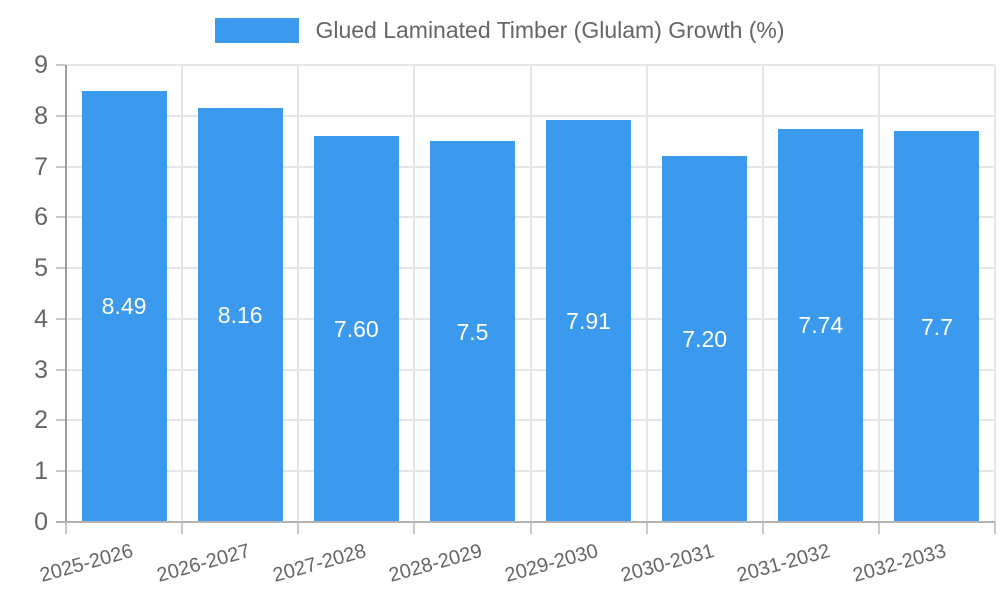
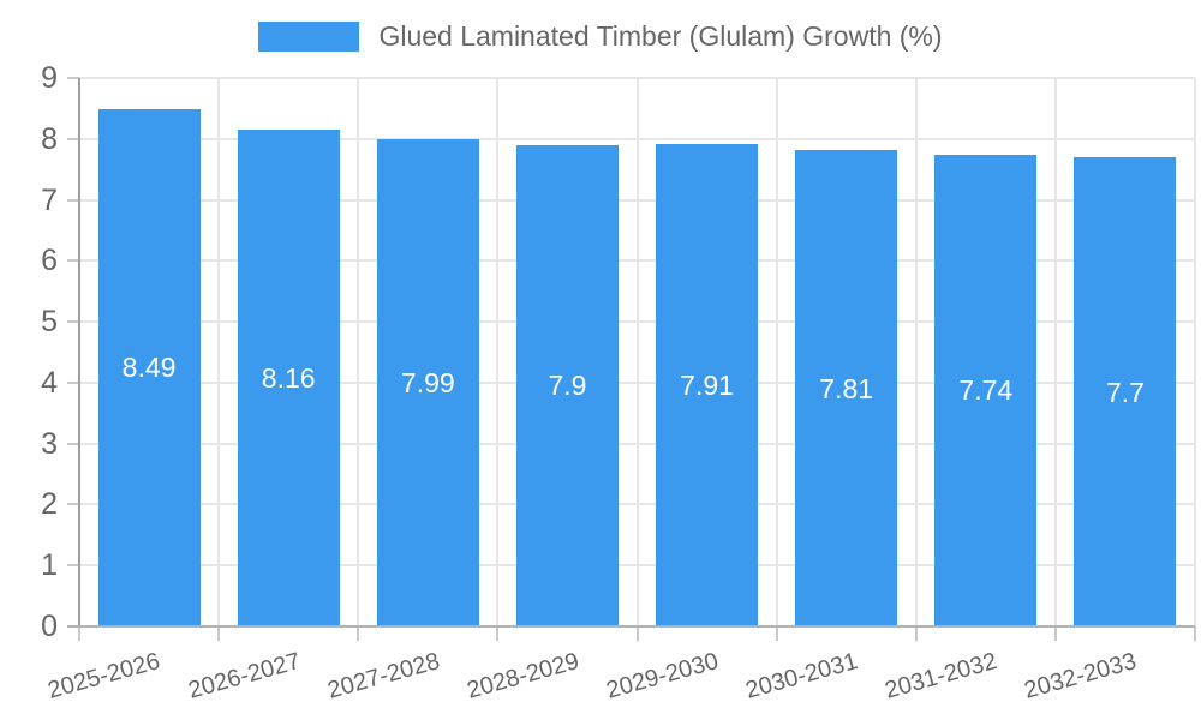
2027-2028: 7.60 -> 7.99
2028-2029: 7.5 -> 7.9
2030-2031: 7.20 -> 7.81
